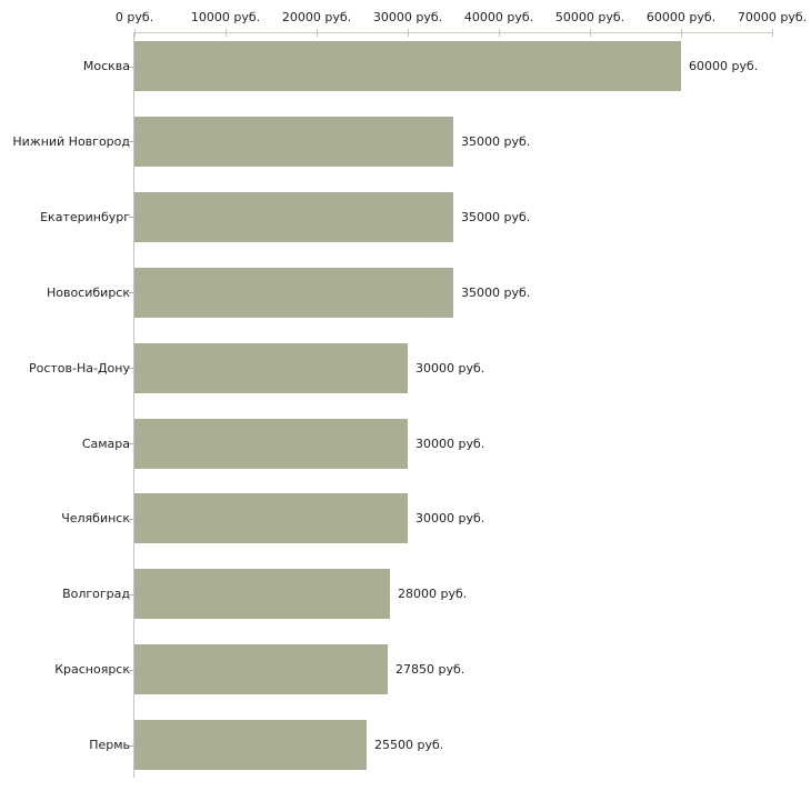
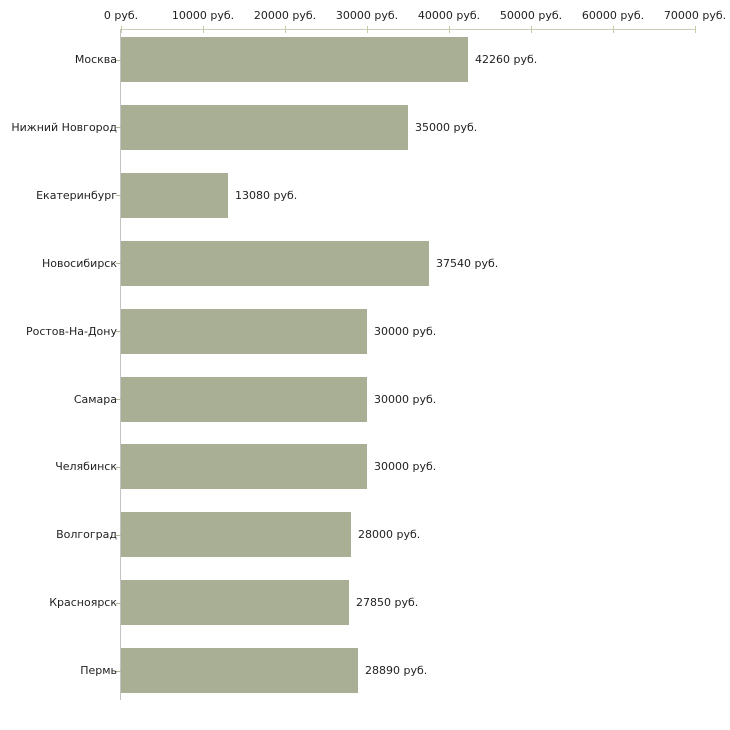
Москва: 60000 -> 42260
Екатеринбург: 35000 -> 13080
Новосибирск: 35000 -> 37540
Пермь: 25500 -> 28890
